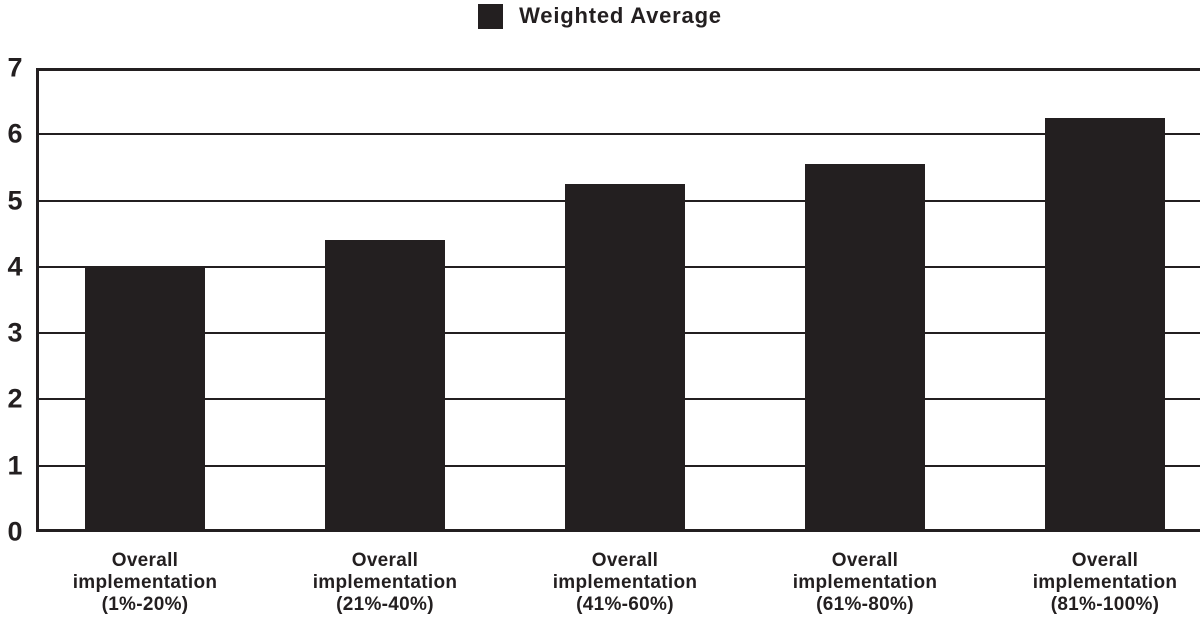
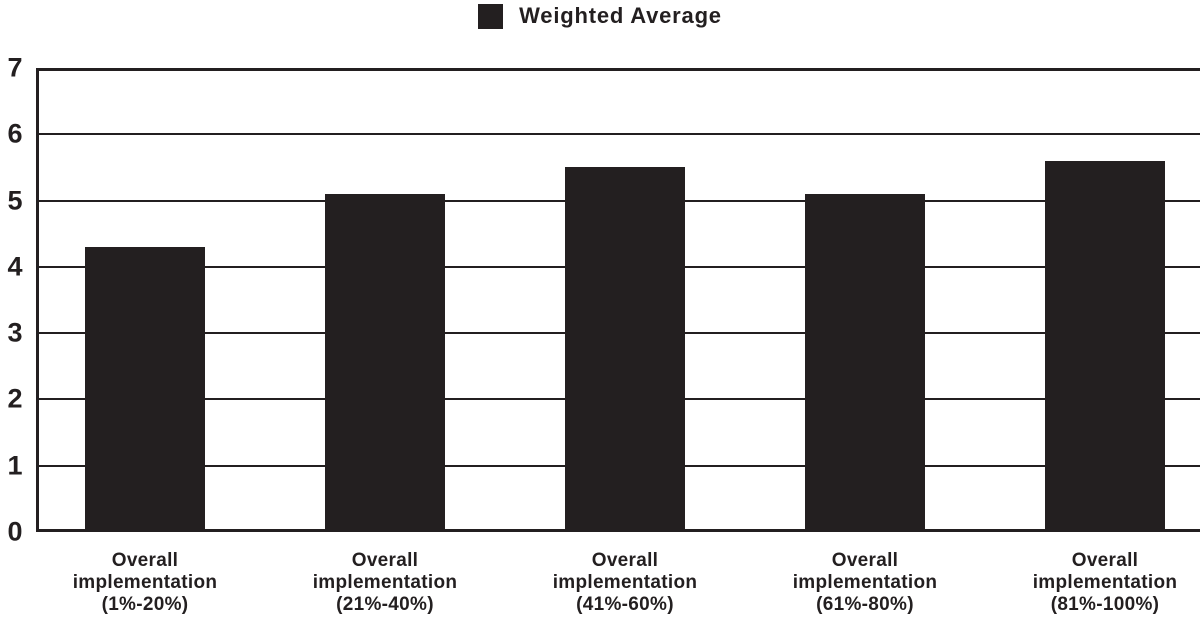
Overall implementation (1%-20%): 4.0 -> 4.3
Overall implementation (21%-40%): 4.4 -> 5.1
Overall implementation (41%-60%): 5.2 -> 5.5
Overall implementation (61%-80%): 5.5 -> 5.1
Overall implementation (81%-100%): 6.2 -> 5.6
